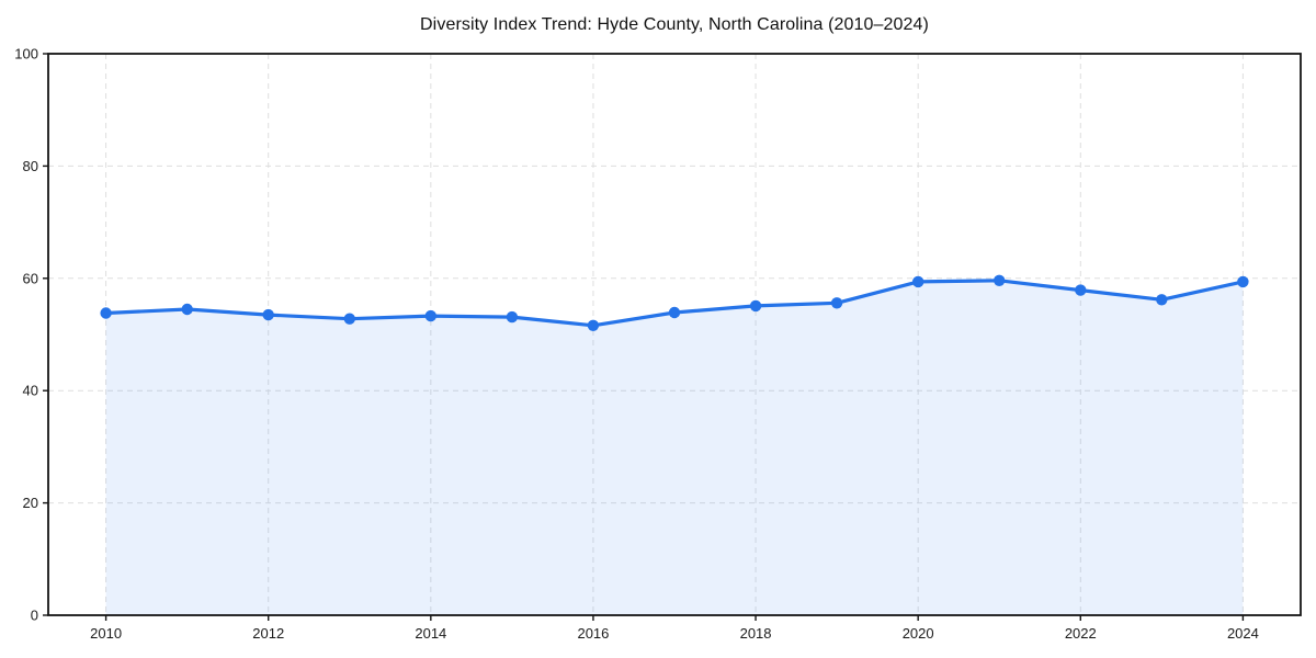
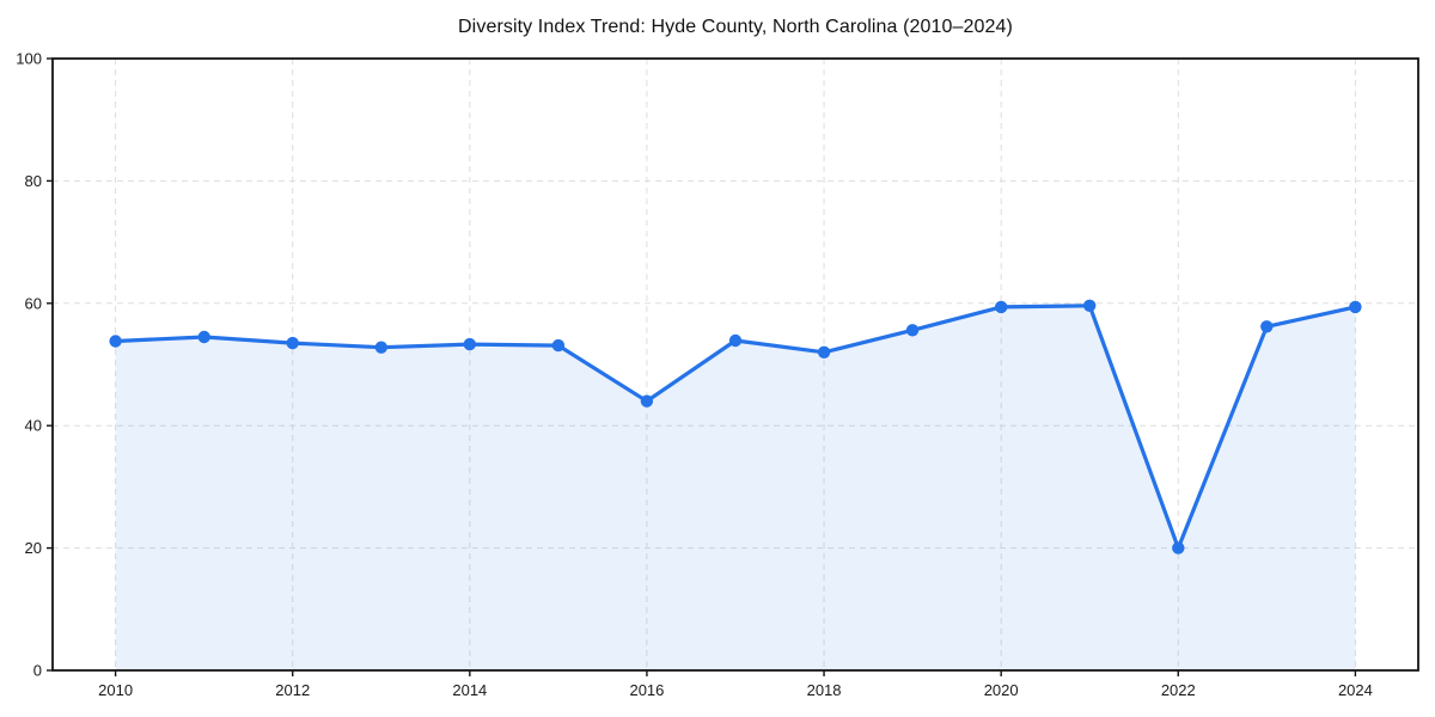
2016: 52 -> 44
2018: 55 -> 52
2022: 58 -> 20
